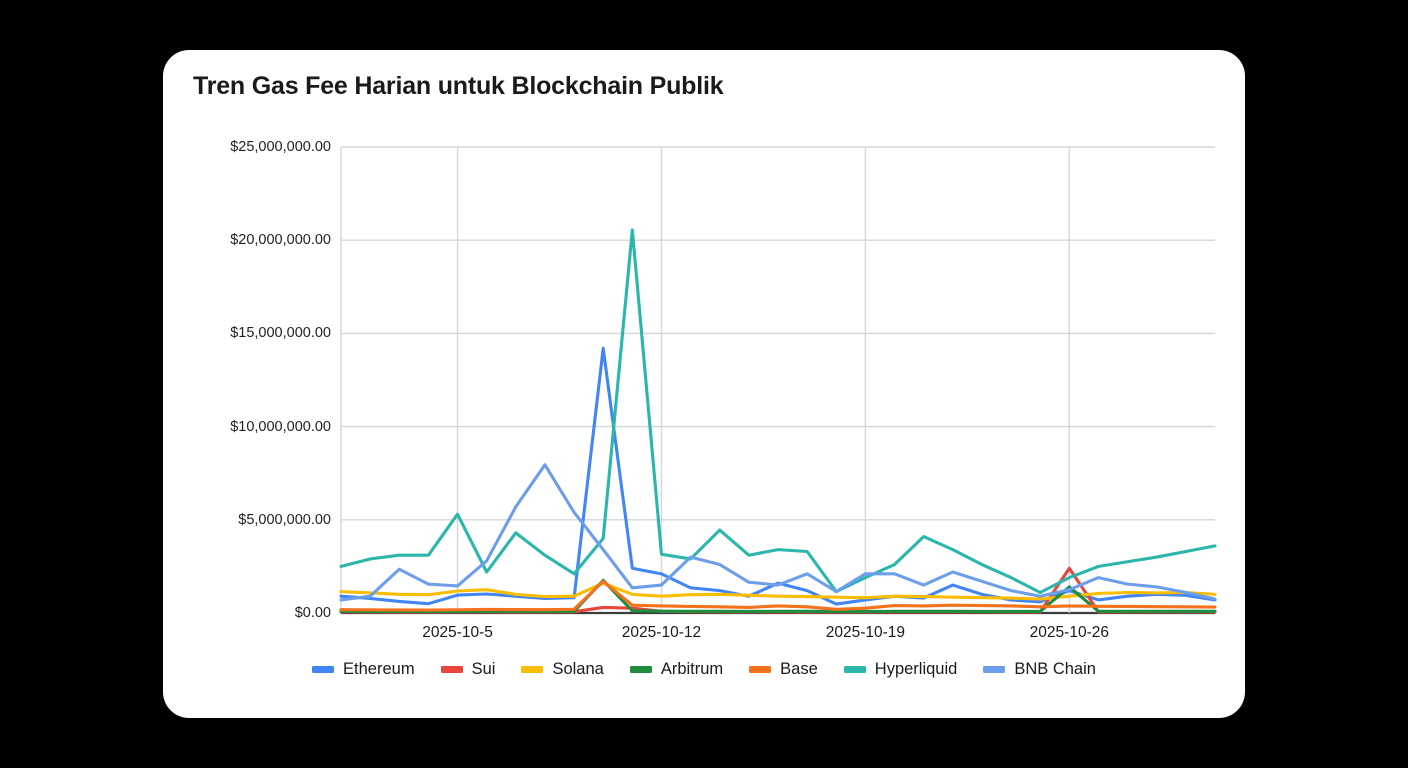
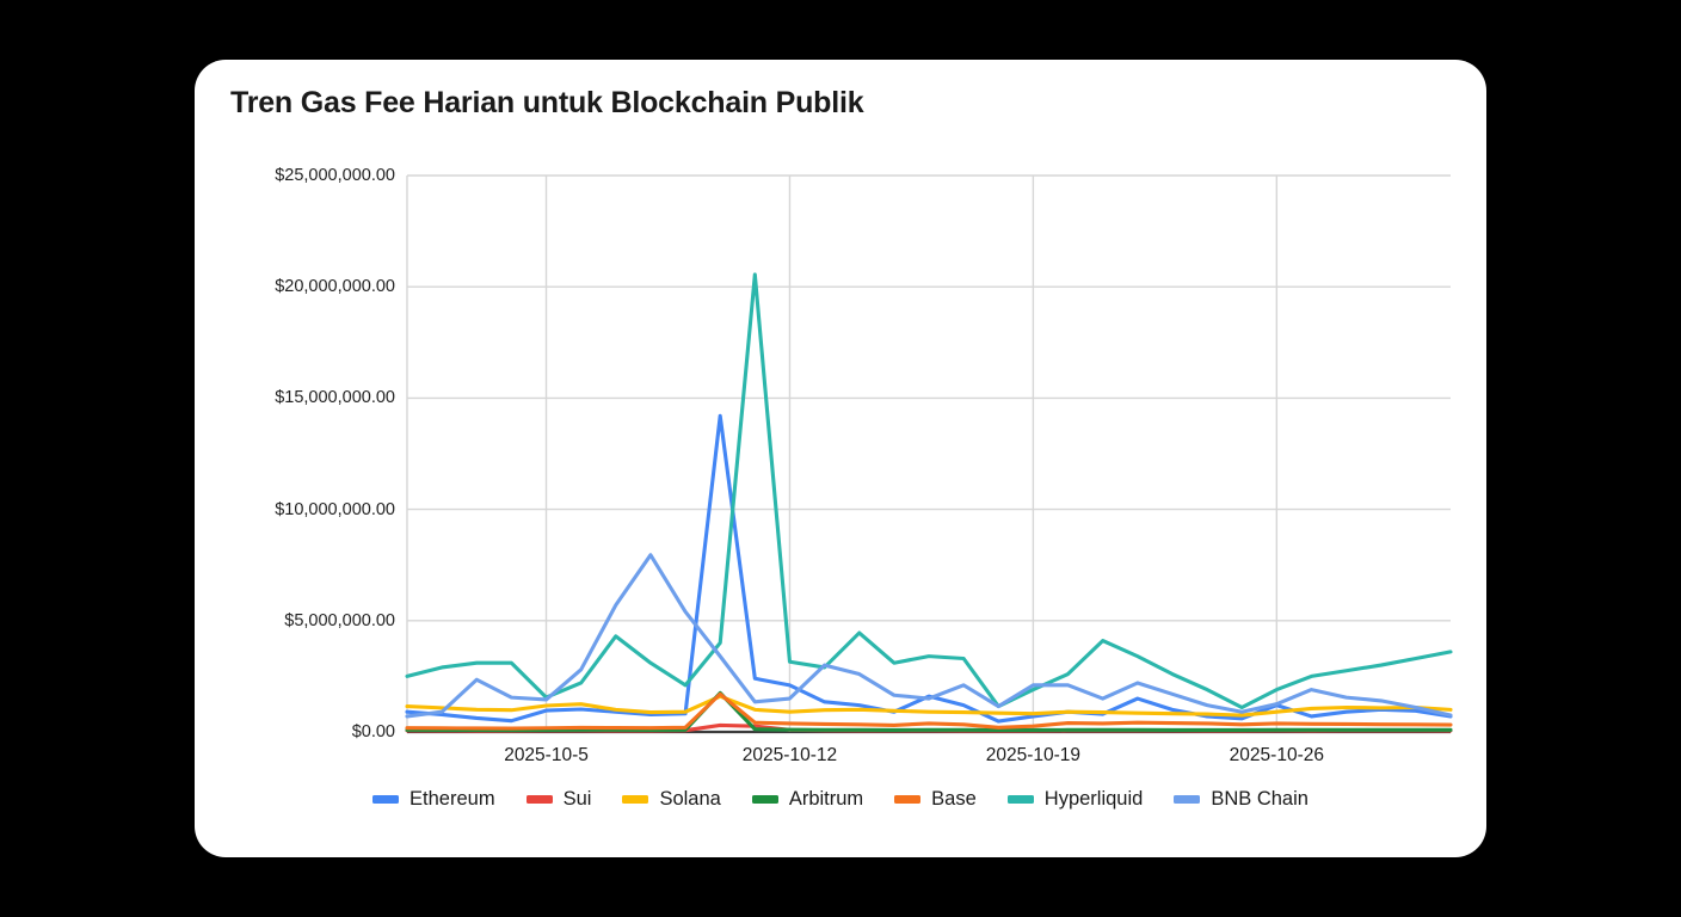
Hyperliquid/2025-10-5: $5300000 -> $1600000
Sui/2025-10-26: $2400000 -> $100000
Arbitrum/2025-10-26: $1400000 -> $100000
